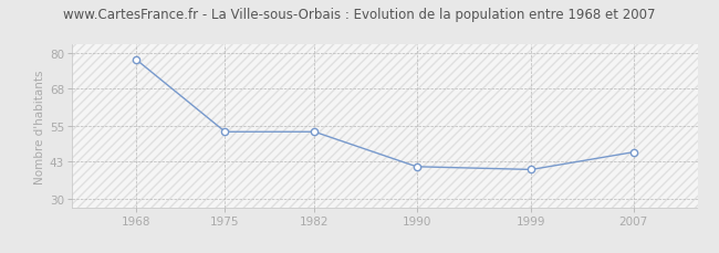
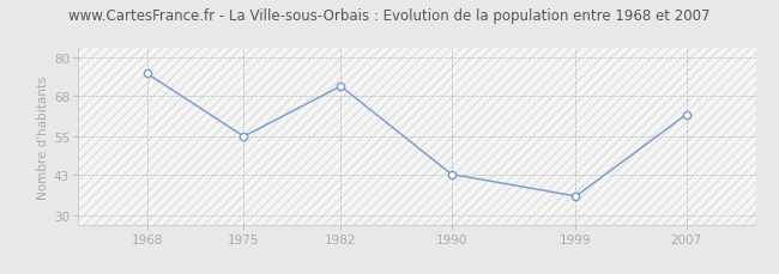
1968: 78 -> 75
1975: 53 -> 55
1982: 53 -> 71
1990: 41 -> 43
1999: 40 -> 36
2007: 46 -> 62
